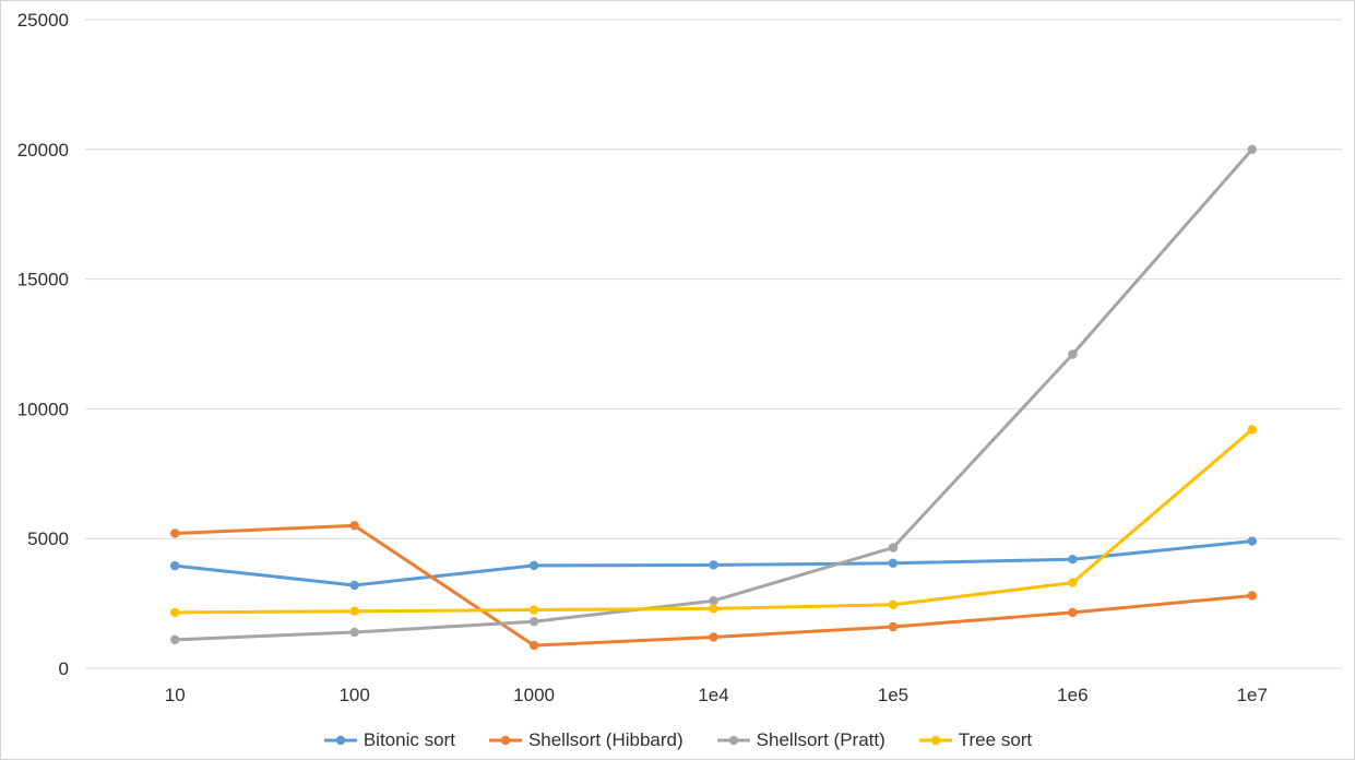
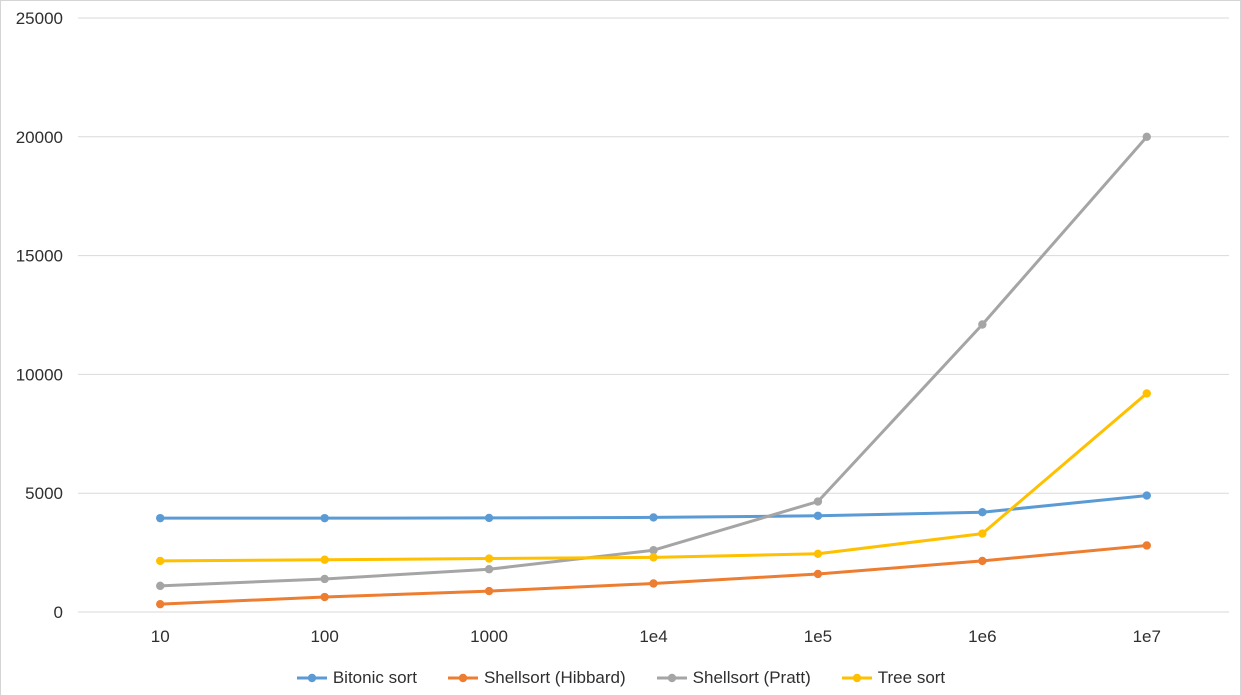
Shellsort (Hibbard)/10: 5200 -> 300
Bitonic sort/100: 3200 -> 4000
Shellsort (Hibbard)/100: 5500 -> 600
